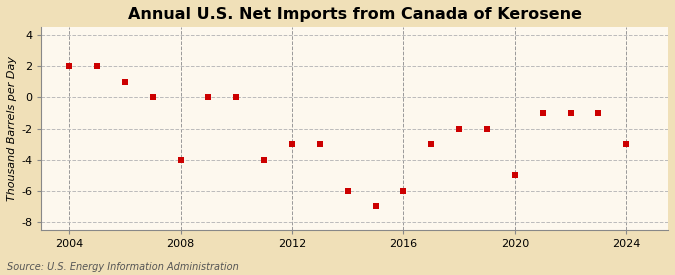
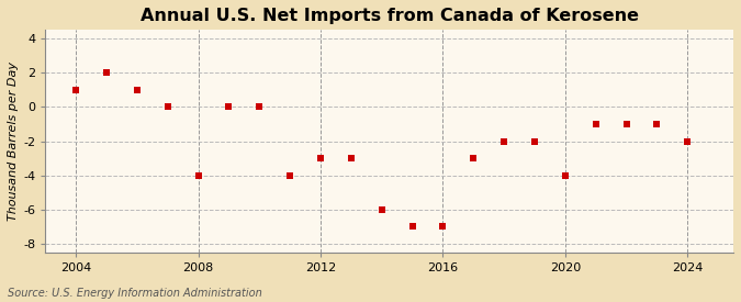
2004: 2 -> 1
2016: -6 -> -7
2020: -5 -> -4
2024: -3 -> -2
